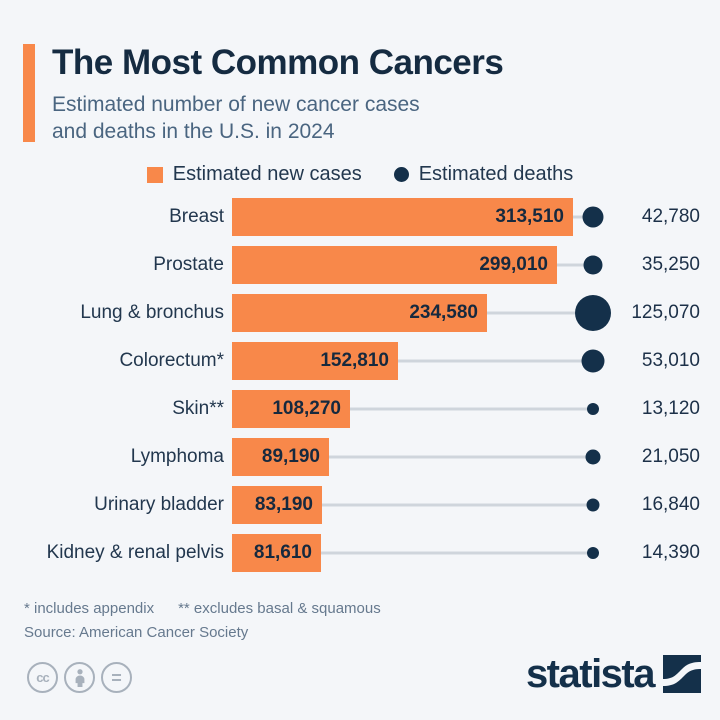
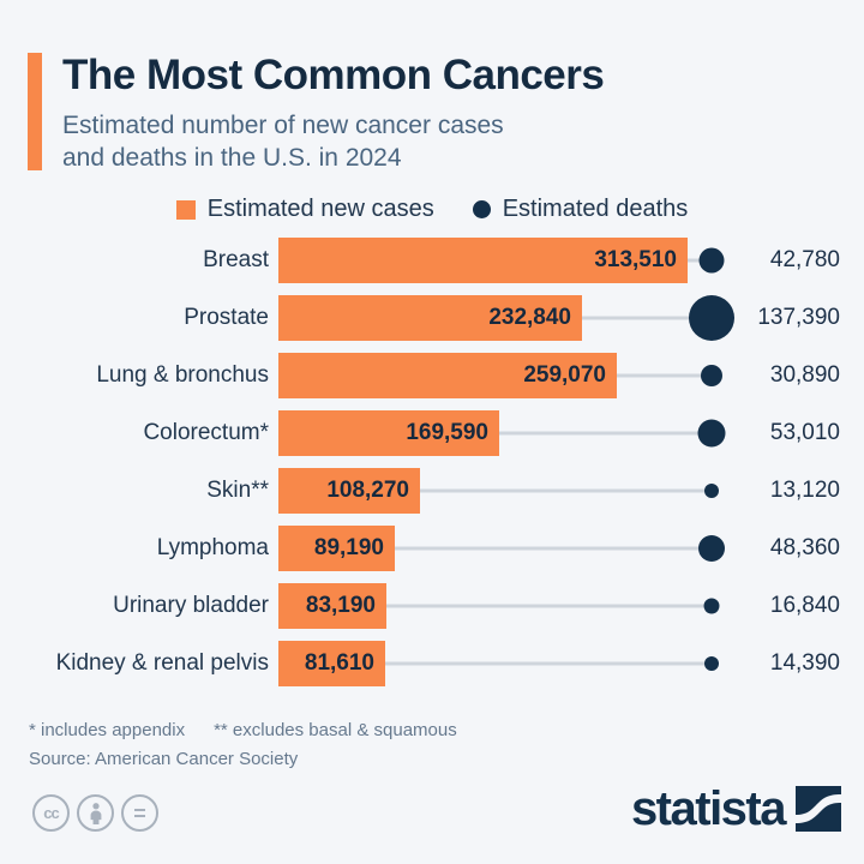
Estimated new cases/Prostate: 299,010 -> 232,840
Estimated deaths/Prostate: 35,250 -> 137,390
Estimated new cases/Lung & bronchus: 234,580 -> 259,070
Estimated deaths/Lung & bronchus: 125,070 -> 30,890
Estimated new cases/Colorectum*: 152,810 -> 169,590
Estimated deaths/Lymphoma: 21,050 -> 48,360
